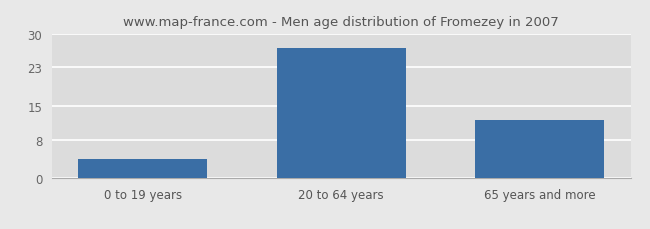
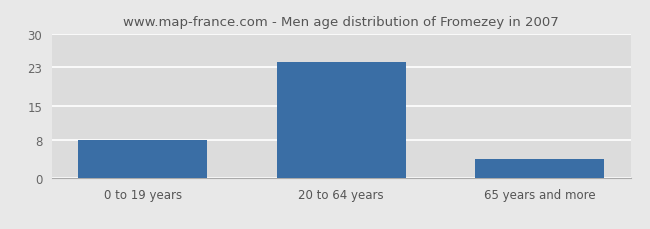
0 to 19 years: 4 -> 8
20 to 64 years: 27 -> 24
65 years and more: 12 -> 4
